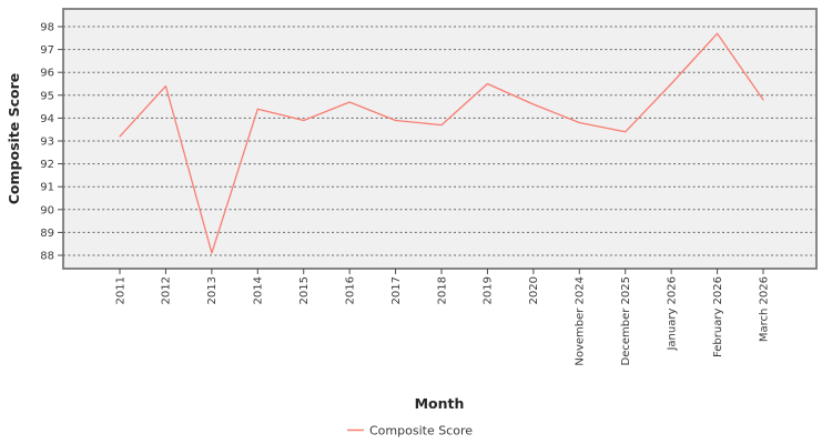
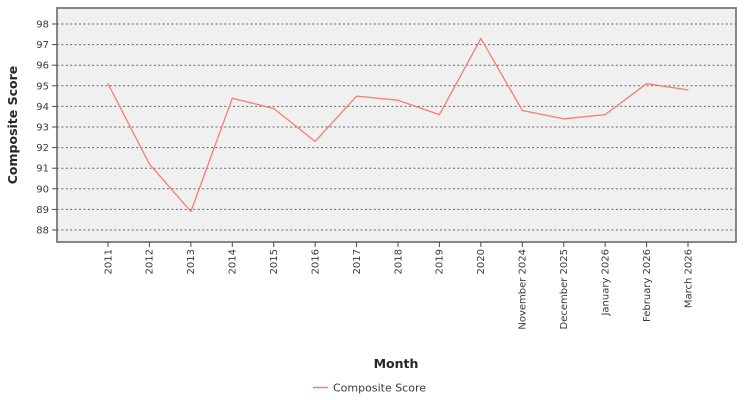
2011: 93.2 -> 95.1
2012: 95.4 -> 91.2
2013: 88.1 -> 88.9
2016: 94.7 -> 92.3
2017: 93.9 -> 94.5
2018: 93.7 -> 94.3
2019: 95.5 -> 93.6
2020: 94.6 -> 97.3
January 2026: 95.5 -> 93.6
February 2026: 97.7 -> 95.1
